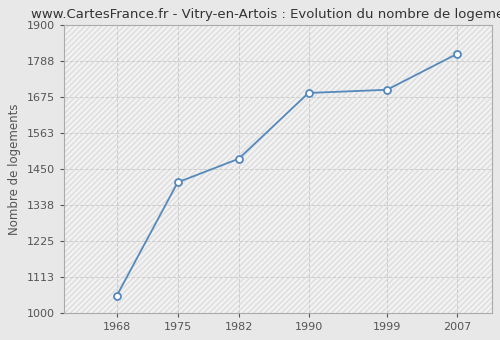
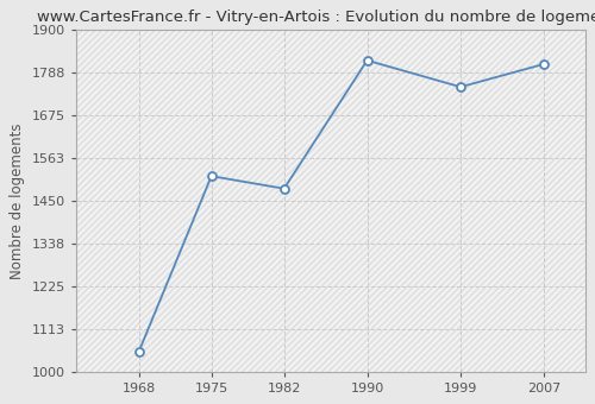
1975: 1408 -> 1515
1990: 1688 -> 1820
1999: 1698 -> 1750
